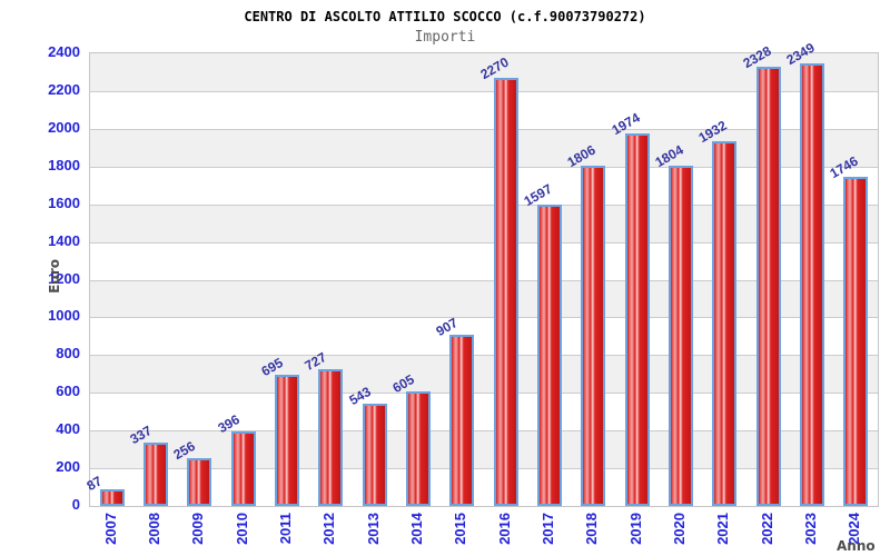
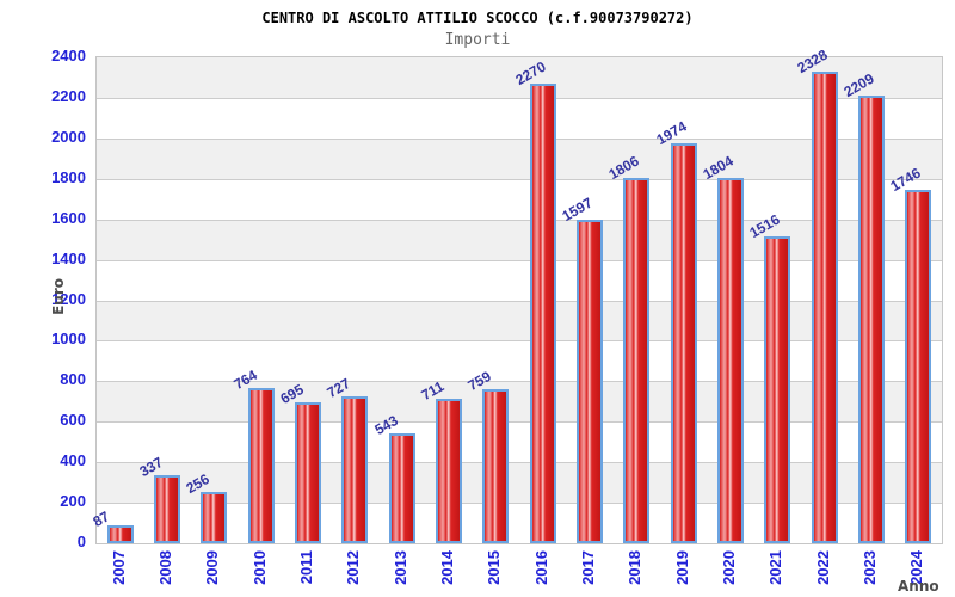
2010: 396 -> 764
2014: 605 -> 711
2015: 907 -> 759
2021: 1932 -> 1516
2023: 2349 -> 2209
